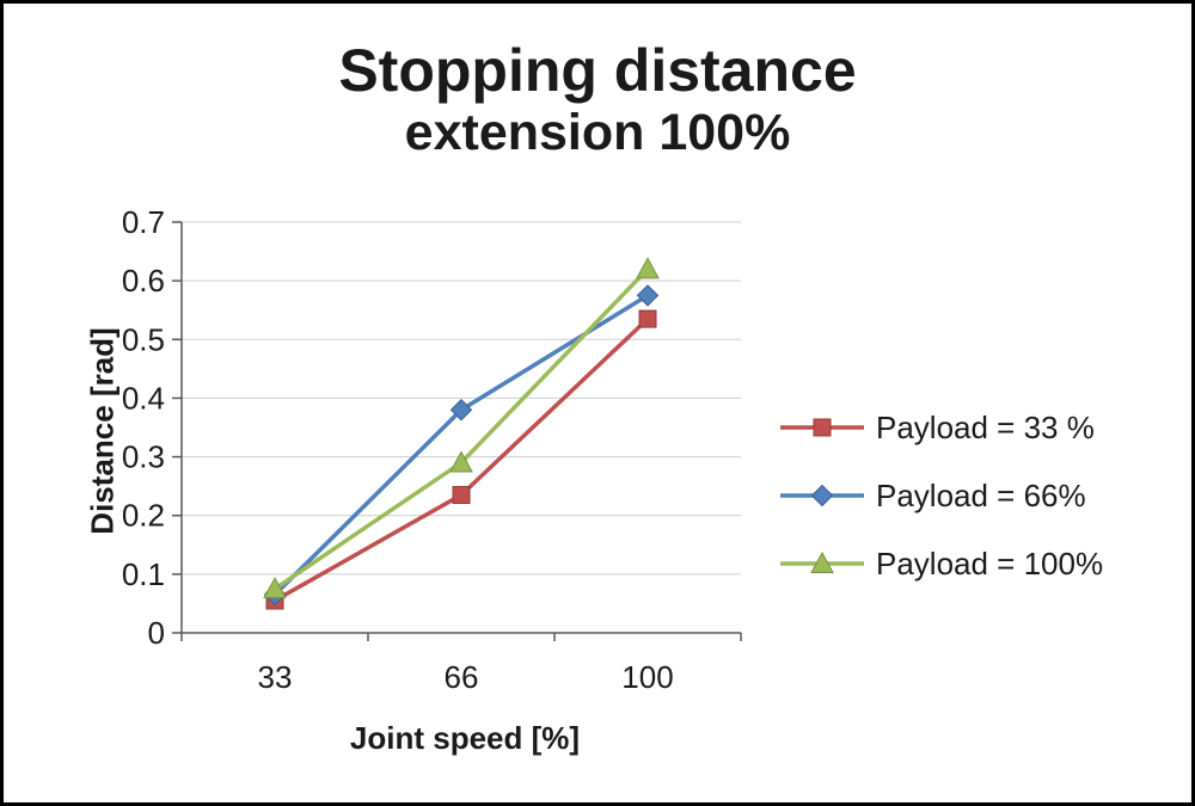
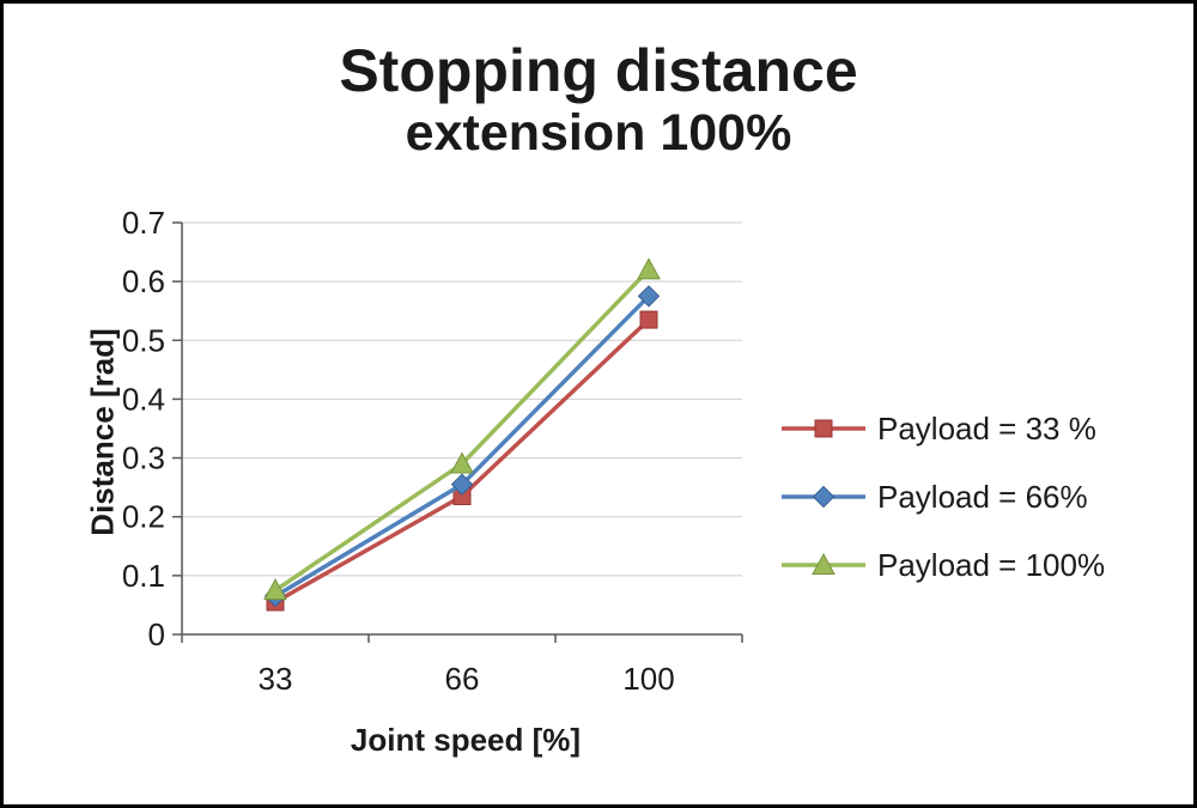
Payload = 66%/66: 0.38 -> 0.26
